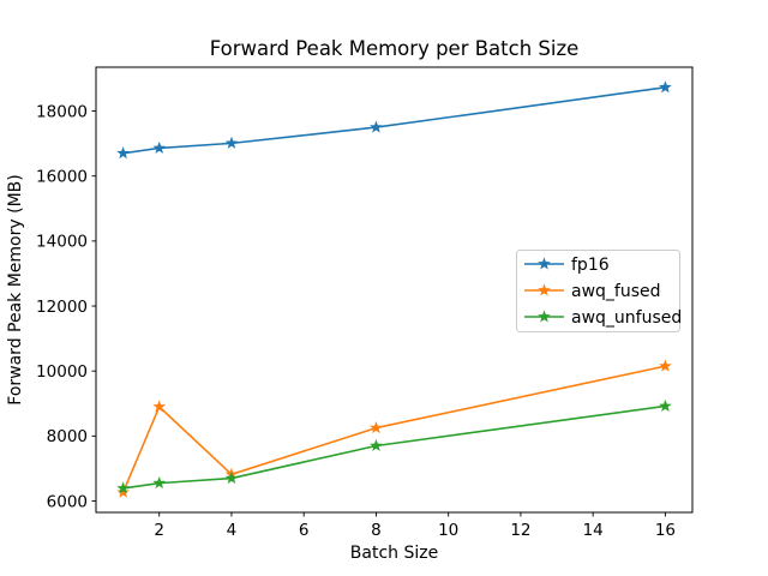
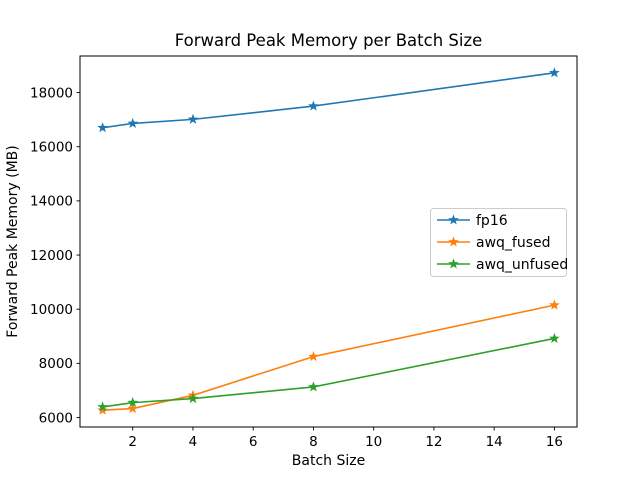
awq_fused/2: 8900 -> 6300
awq_unfused/8: 7700 -> 7100
